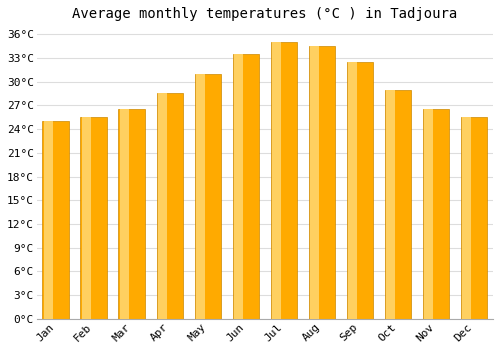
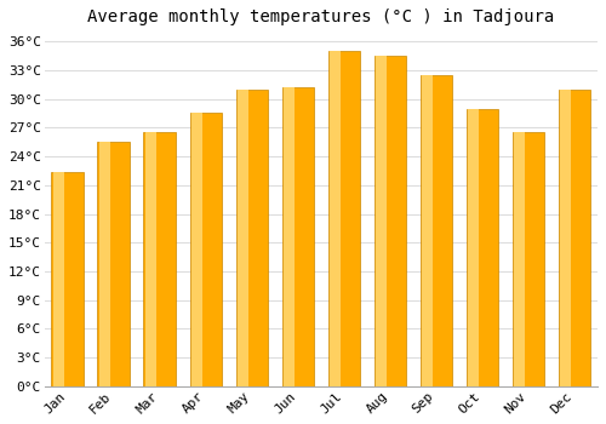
Jan: 25.0°C -> 22.4°C
Jun: 33.5°C -> 31.2°C
Dec: 25.5°C -> 31.0°C
